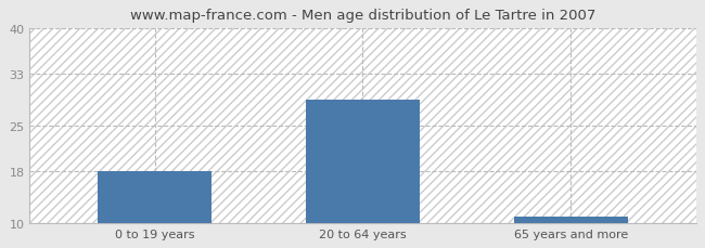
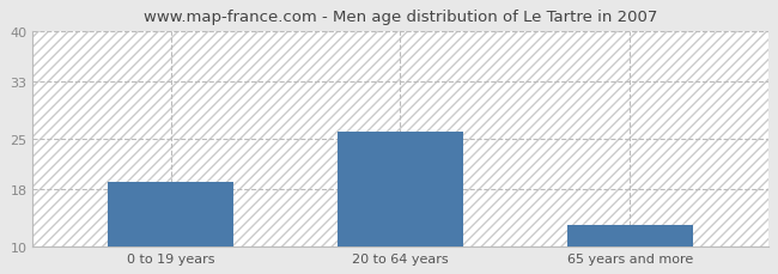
0 to 19 years: 18 -> 19
20 to 64 years: 29 -> 26
65 years and more: 11 -> 13
